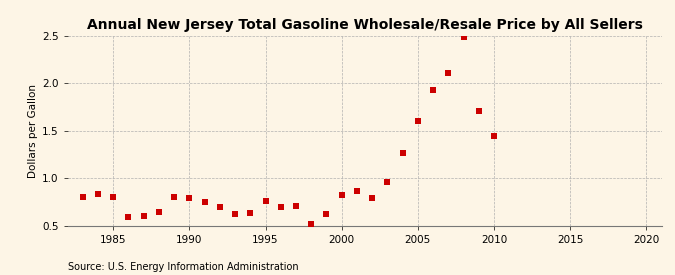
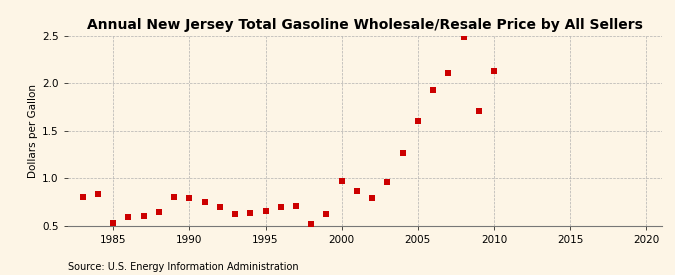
1985: 0.80 -> 0.53
1995: 0.76 -> 0.65
2000: 0.82 -> 0.97
2010: 1.44 -> 2.13
